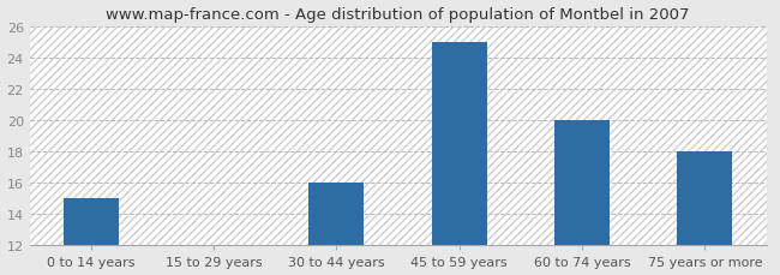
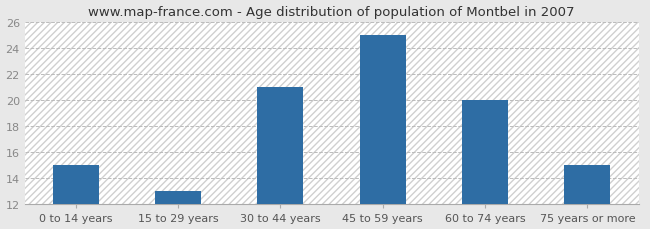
15 to 29 years: 12 -> 13
30 to 44 years: 16 -> 21
75 years or more: 18 -> 15
